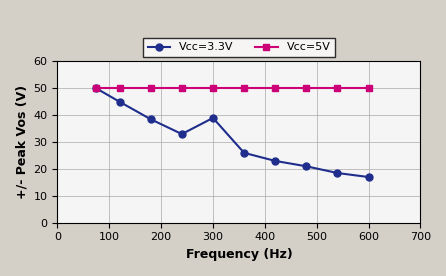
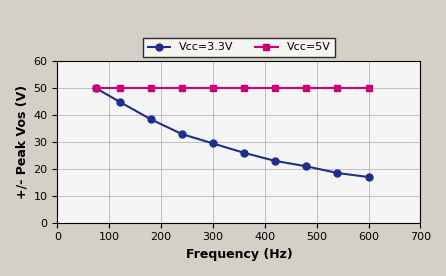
Vcc=3.3V/300: 39.0 -> 29.5
